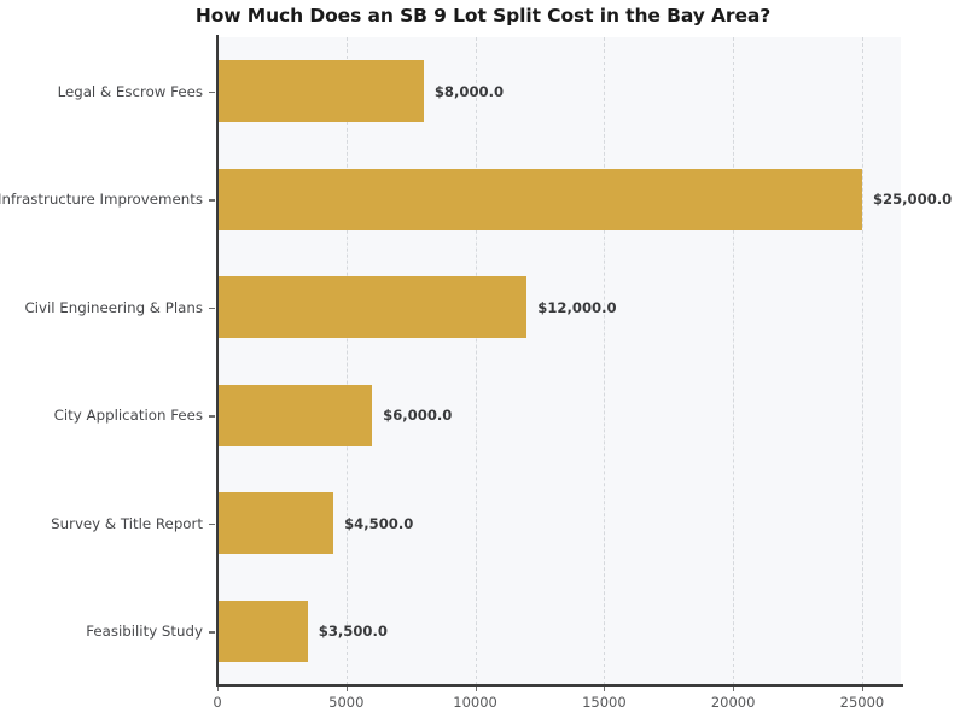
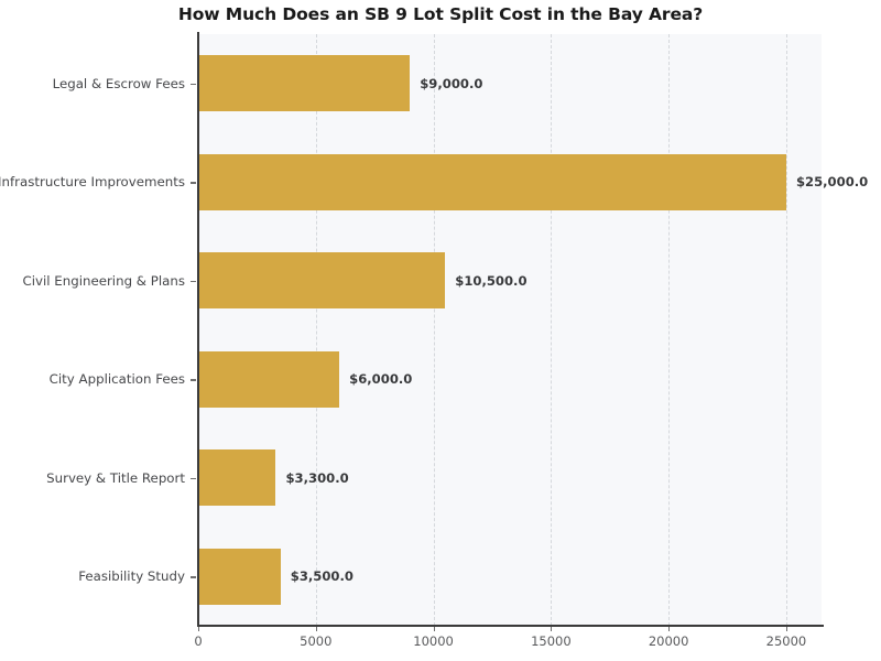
Legal & Escrow Fees: $8,000.0 -> $9,000.0
Civil Engineering & Plans: $12,000.0 -> $10,500.0
Survey & Title Report: $4,500.0 -> $3,300.0
